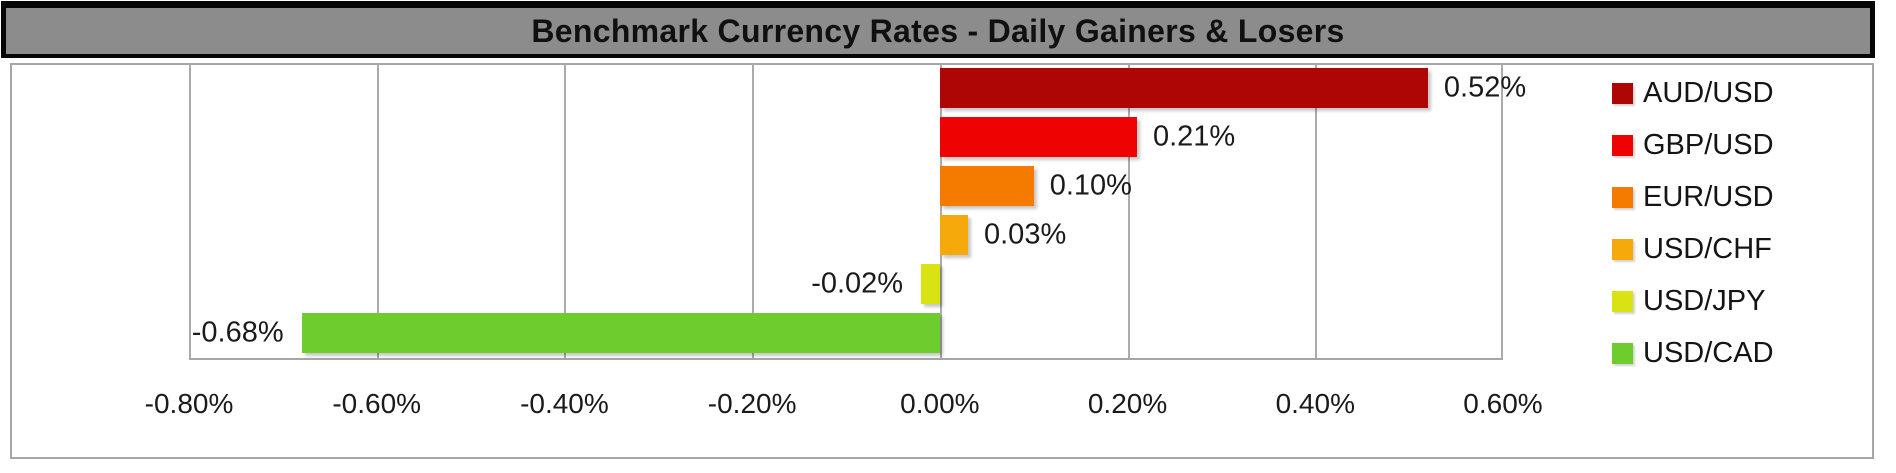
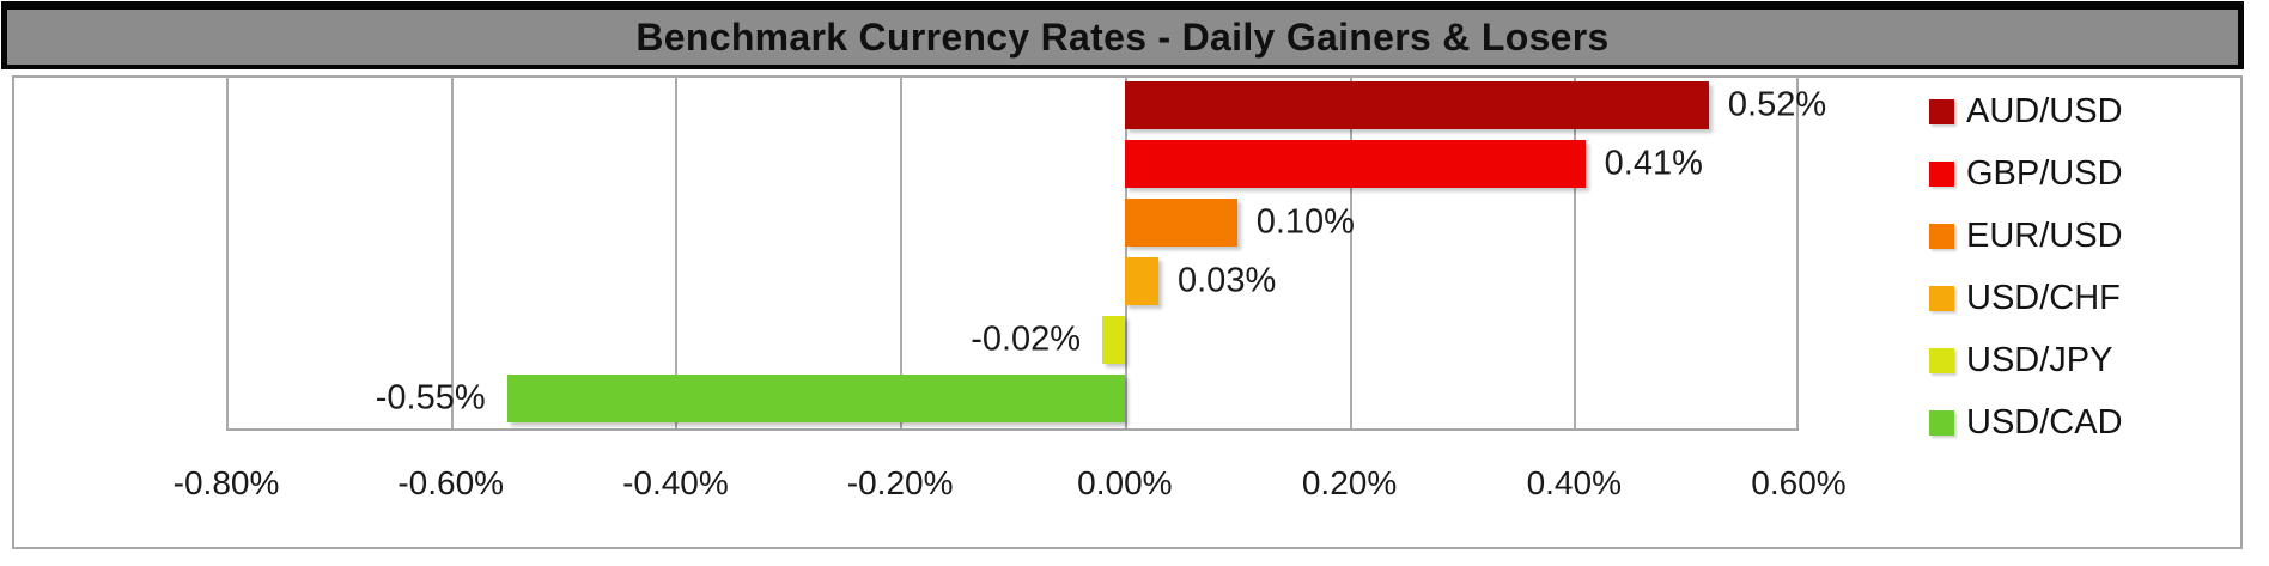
GBP/USD: 0.21% -> 0.41%
USD/CAD: -0.68% -> -0.55%
